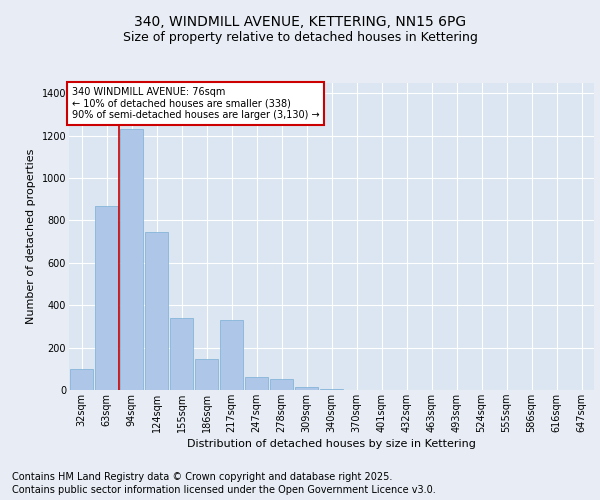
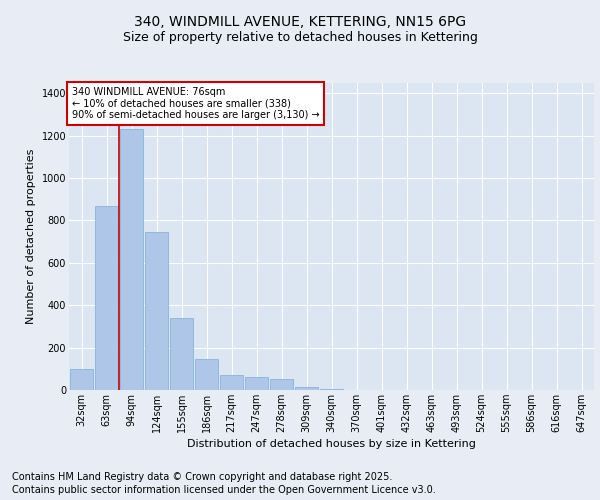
217sqm: 330 -> 70
